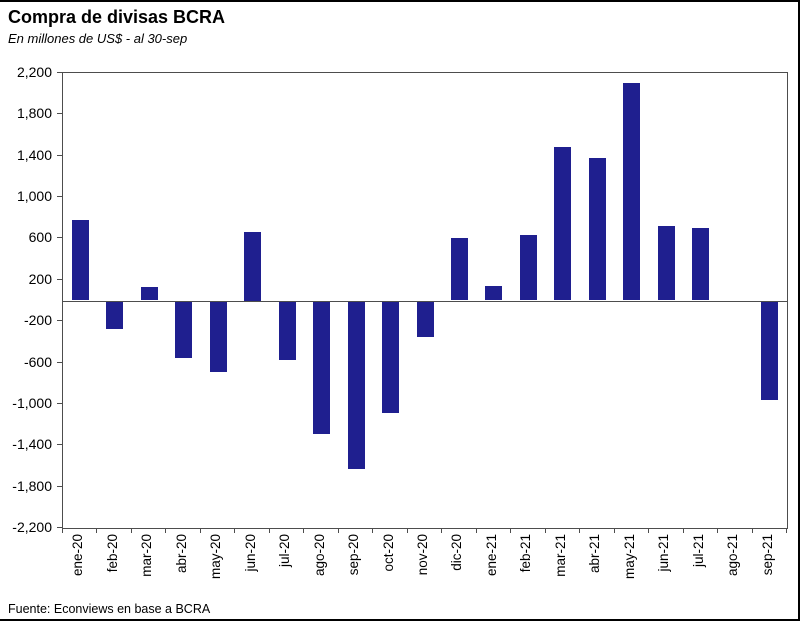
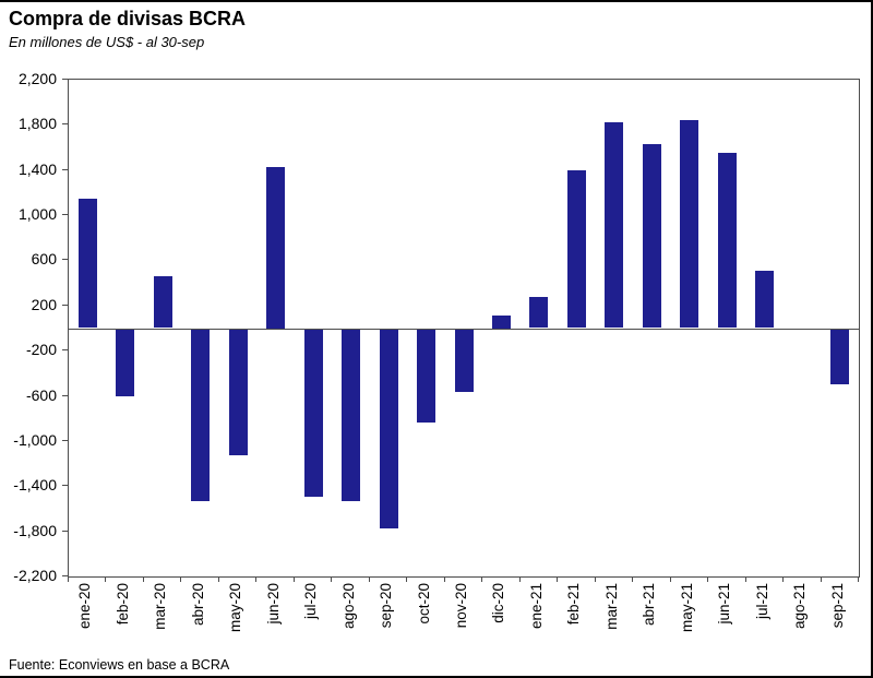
ene-20: 780 -> 1150
feb-20: -270 -> -590
mar-20: 130 -> 460
abr-20: -550 -> -1520
may-20: -680 -> -1120
jun-20: 660 -> 1430
jul-20: -570 -> -1480
ago-20: -1280 -> -1520
sep-20: -1620 -> -1760
oct-20: -1080 -> -830
nov-20: -340 -> -560
dic-20: 600 -> 110
ene-21: 140 -> 280
feb-21: 630 -> 1400
mar-21: 1480 -> 1820
abr-21: 1380 -> 1630
may-21: 2100 -> 1840
jun-21: 720 -> 1550
jul-21: 700 -> 510
sep-21: -950 -> -490
